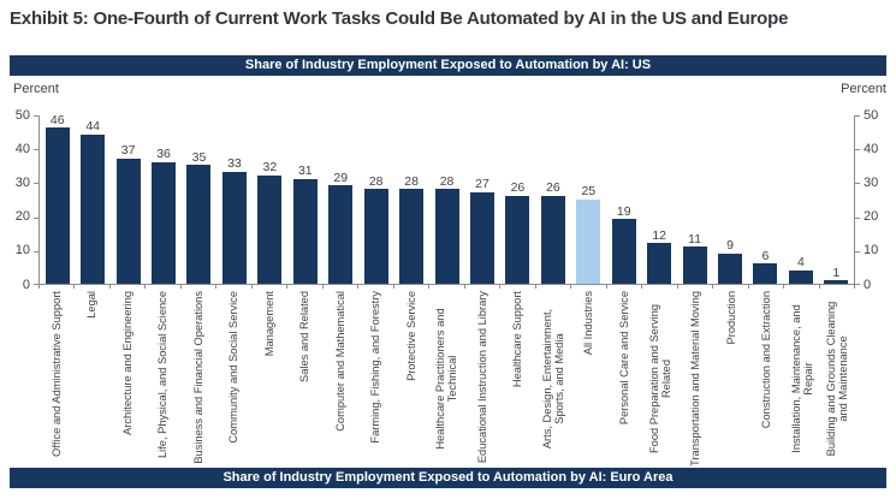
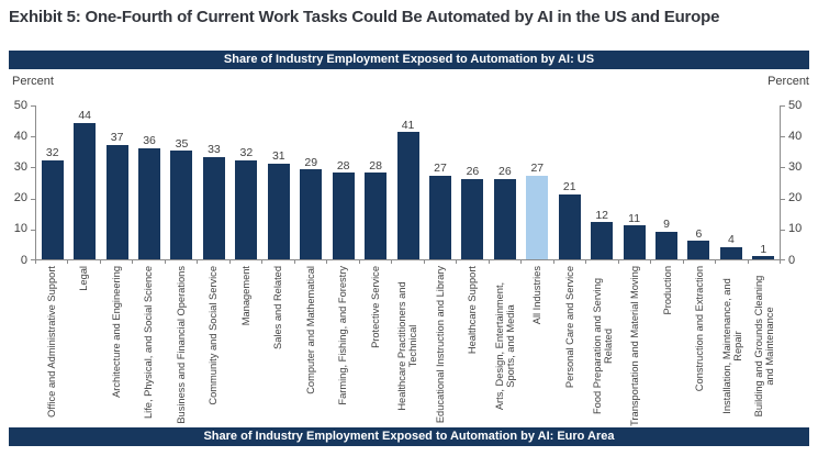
Office and Administrative Support: 46 -> 32
Healthcare Practitioners and Technical: 28 -> 41
All Industries: 25 -> 27
Personal Care and Service: 19 -> 21
